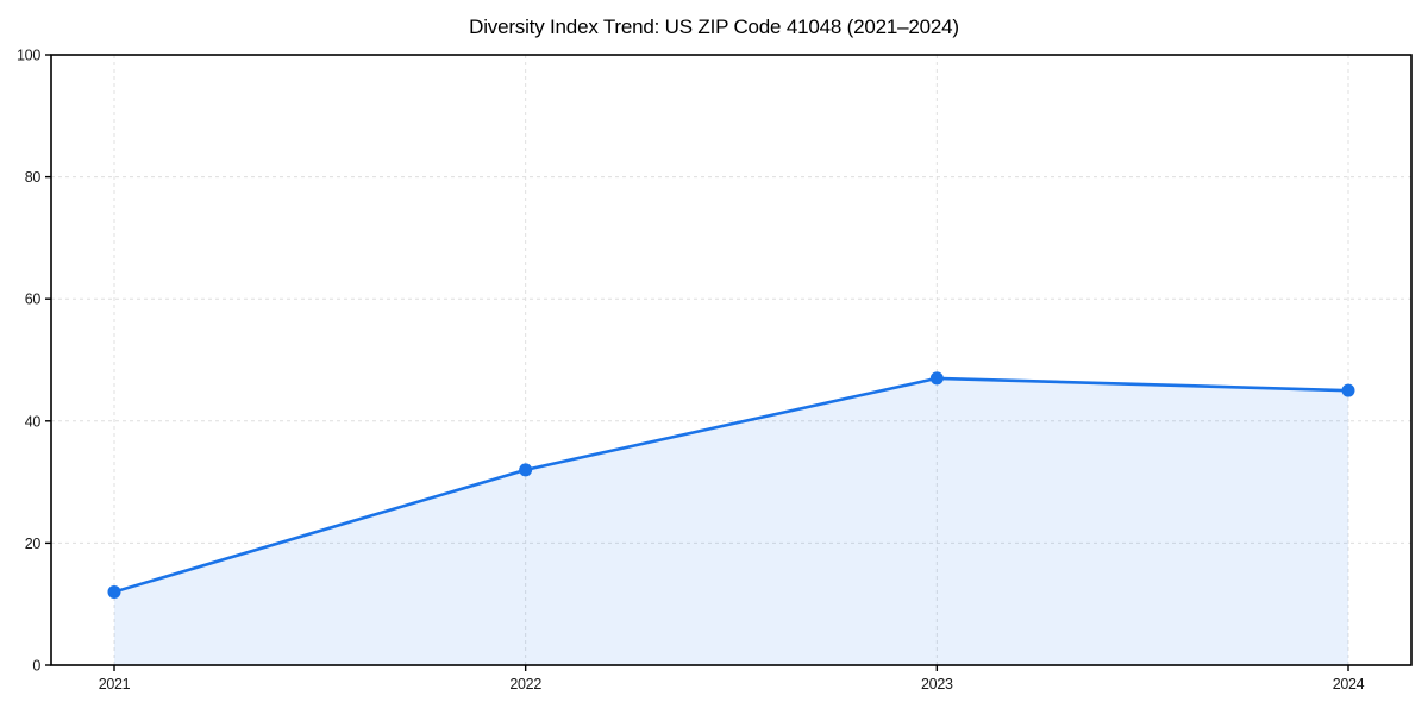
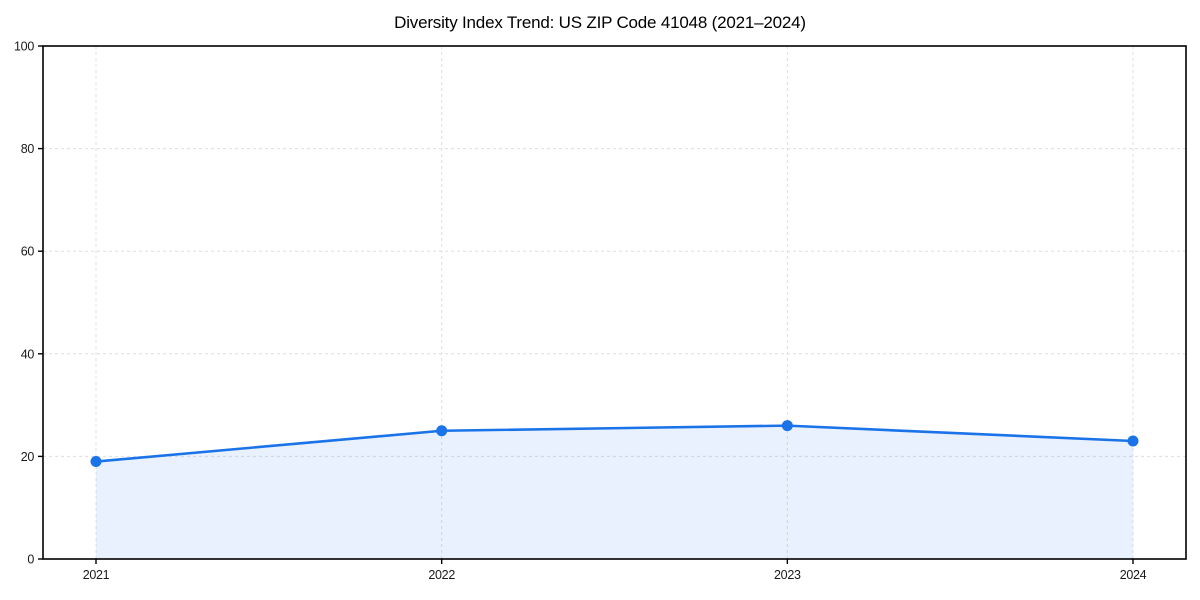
2021: 12 -> 19
2022: 32 -> 25
2023: 47 -> 26
2024: 45 -> 23
